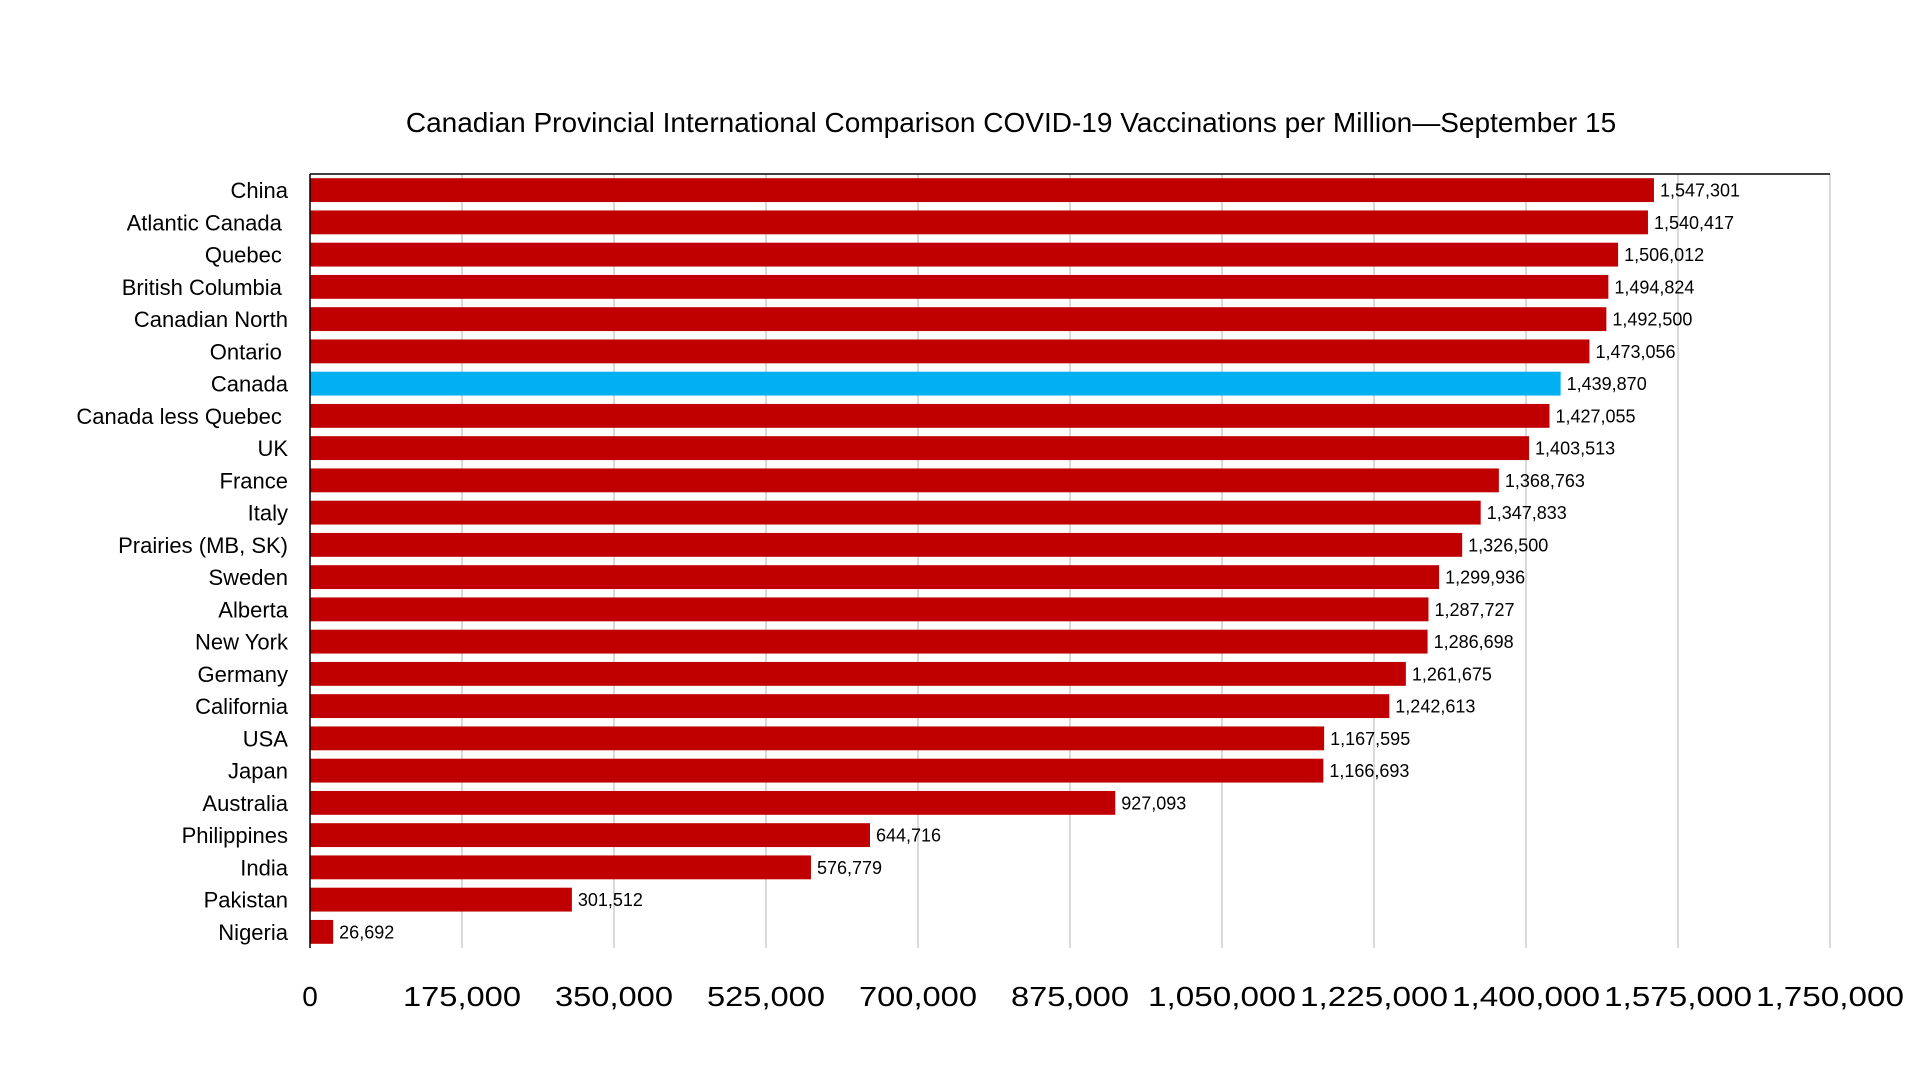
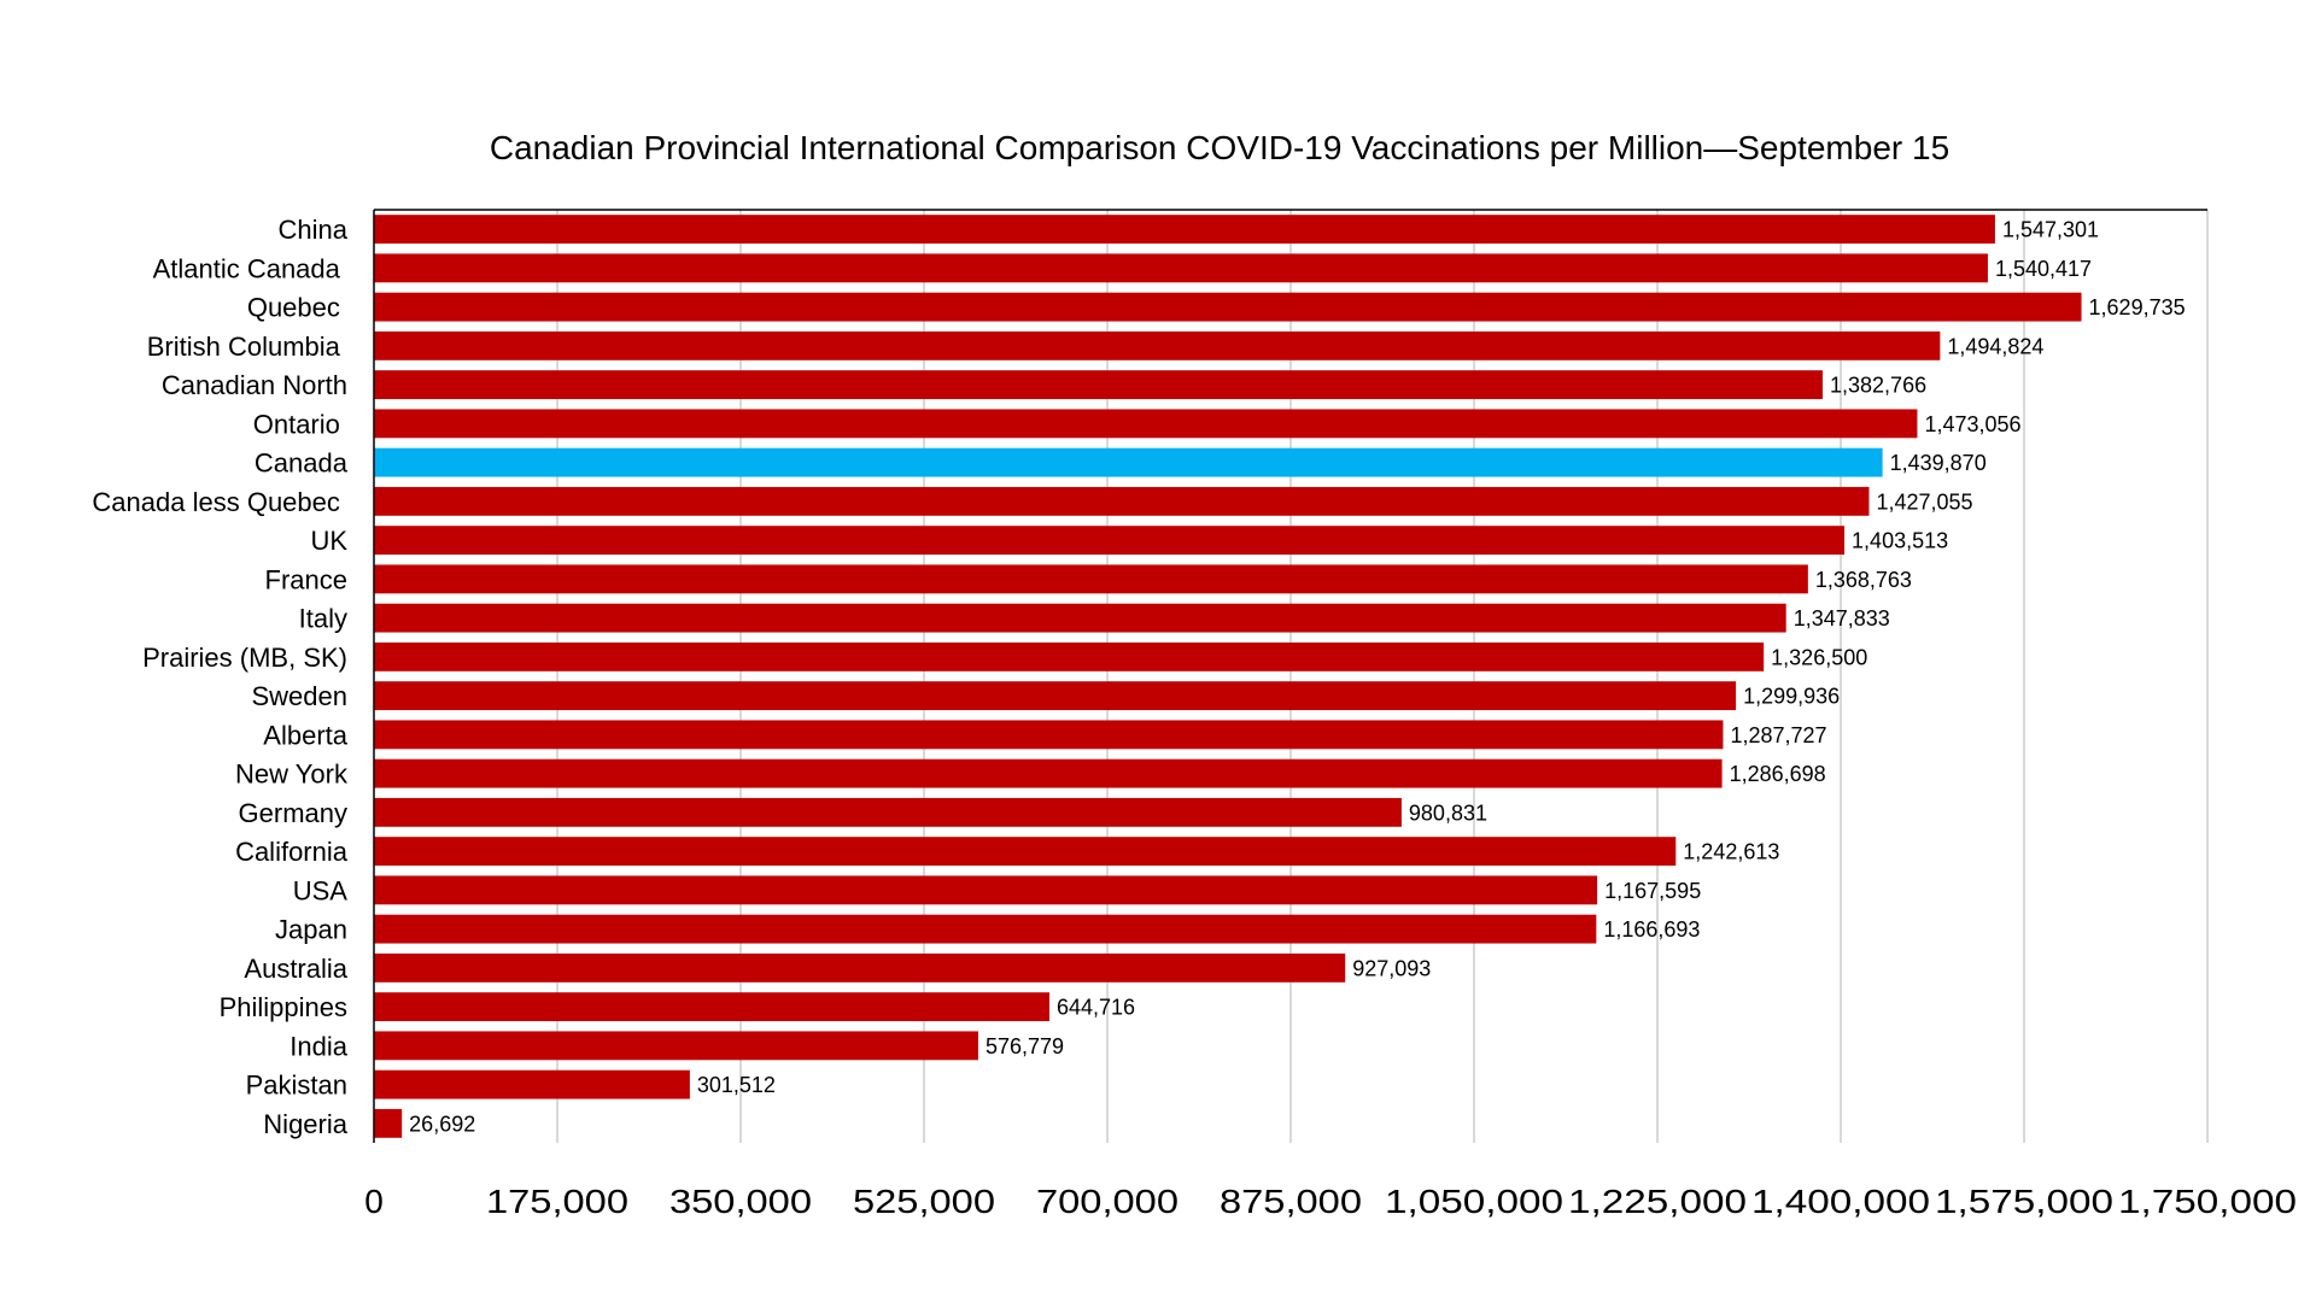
Quebec: 1,506,012 -> 1,629,735
Canadian North: 1,492,500 -> 1,382,766
Germany: 1,261,675 -> 980,831
